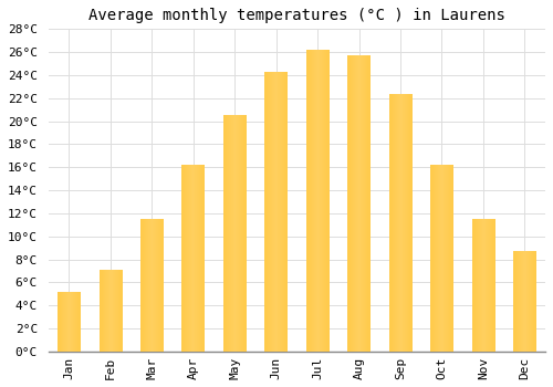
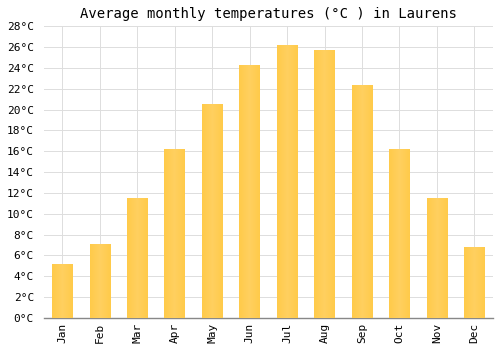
Dec: 8.7°C -> 6.8°C
